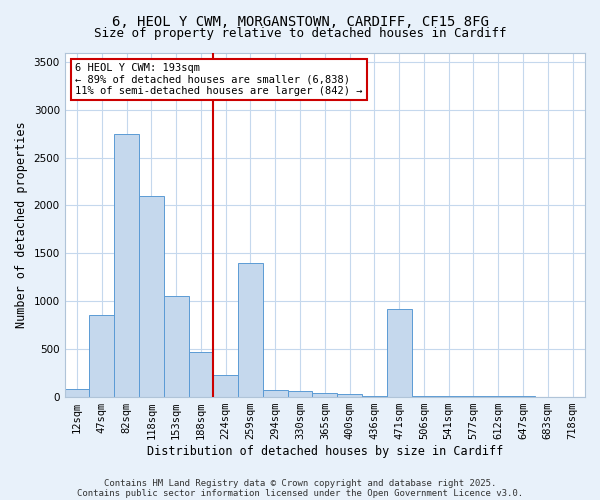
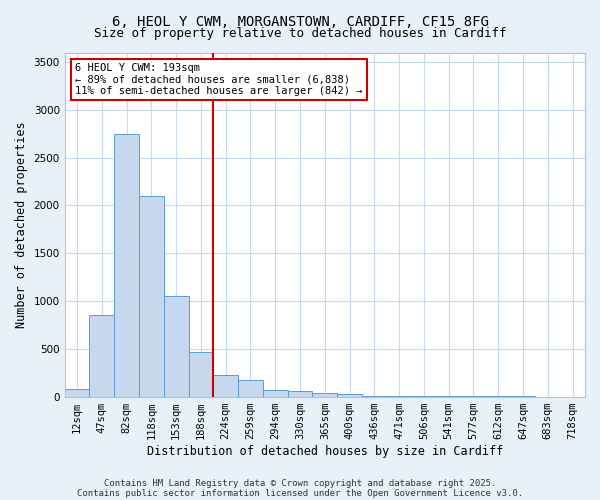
259sqm: 1400 -> 180
471sqm: 920 -> 10
